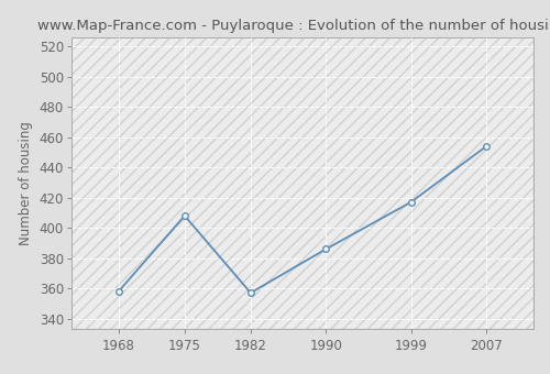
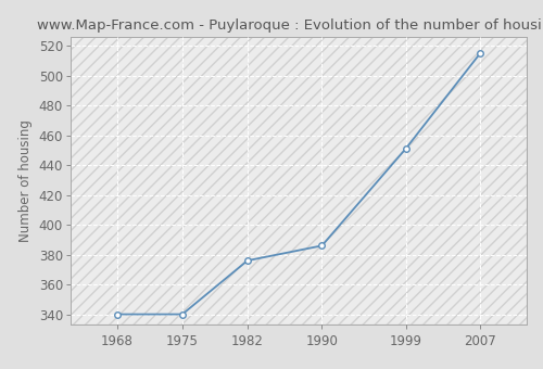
1968: 358 -> 340
1975: 408 -> 340
1982: 357 -> 376
1999: 417 -> 451
2007: 454 -> 515
